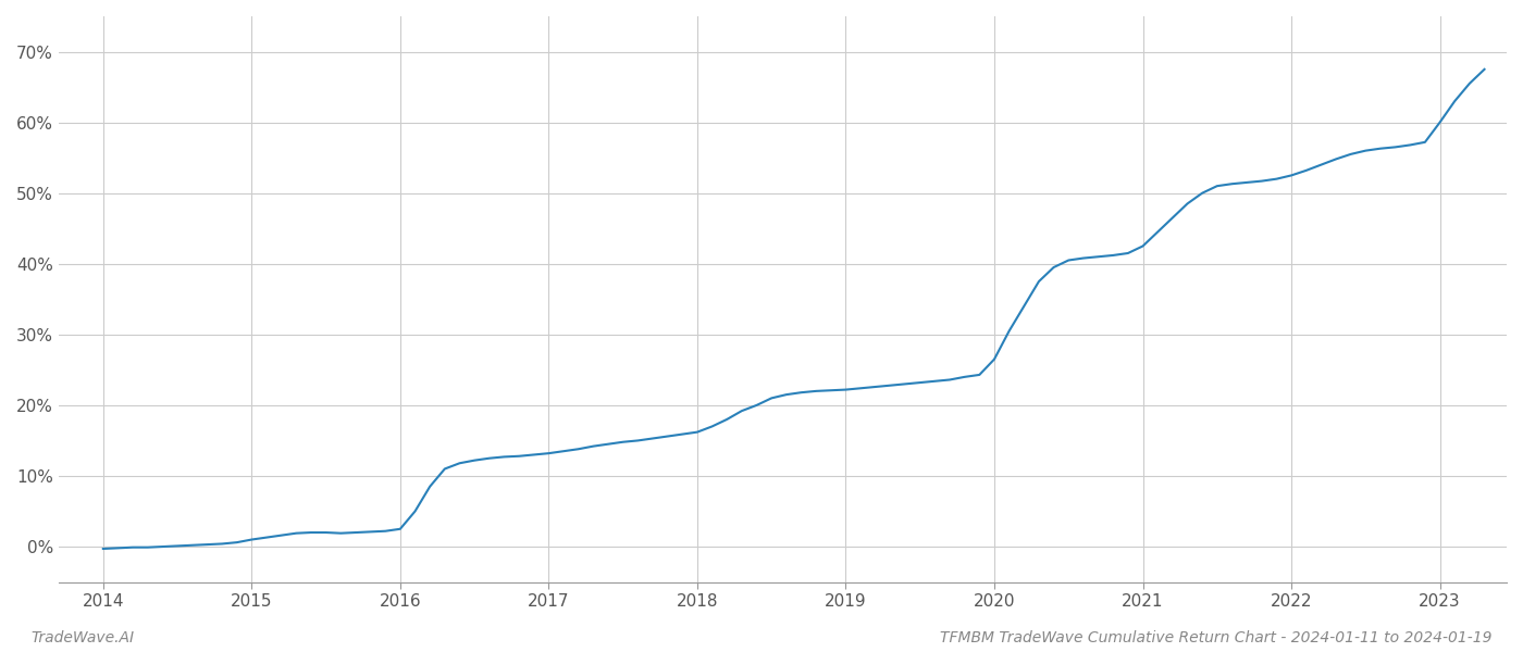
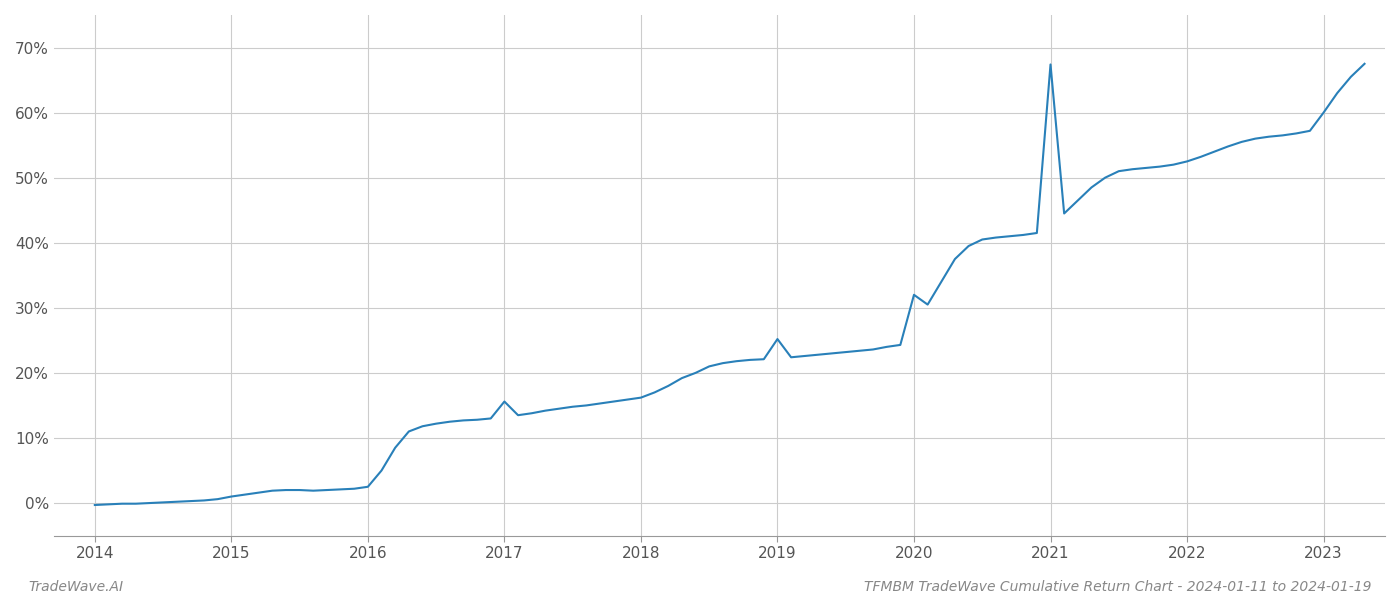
2017: 13.2% -> 15.6%
2019: 22.2% -> 25.2%
2020: 26.5% -> 32.0%
2021: 42.5% -> 67.4%
